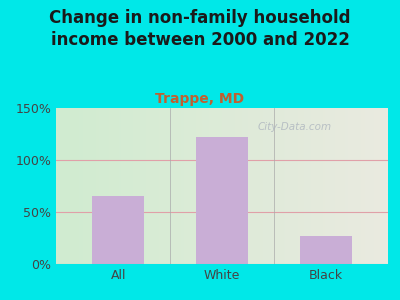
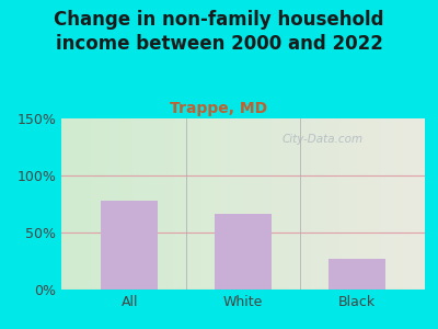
All: 65% -> 78%
White: 122% -> 66%
